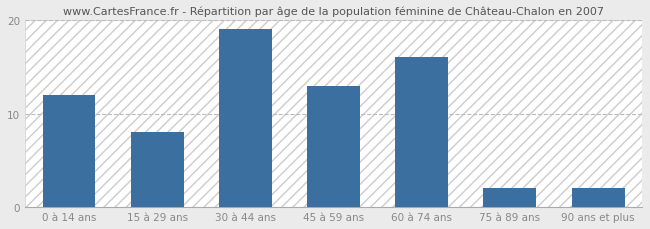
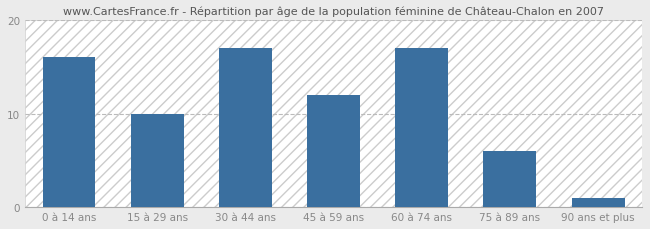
0 à 14 ans: 12 -> 16
15 à 29 ans: 8 -> 10
30 à 44 ans: 19 -> 17
45 à 59 ans: 13 -> 12
60 à 74 ans: 16 -> 17
75 à 89 ans: 2 -> 6
90 ans et plus: 2 -> 1
